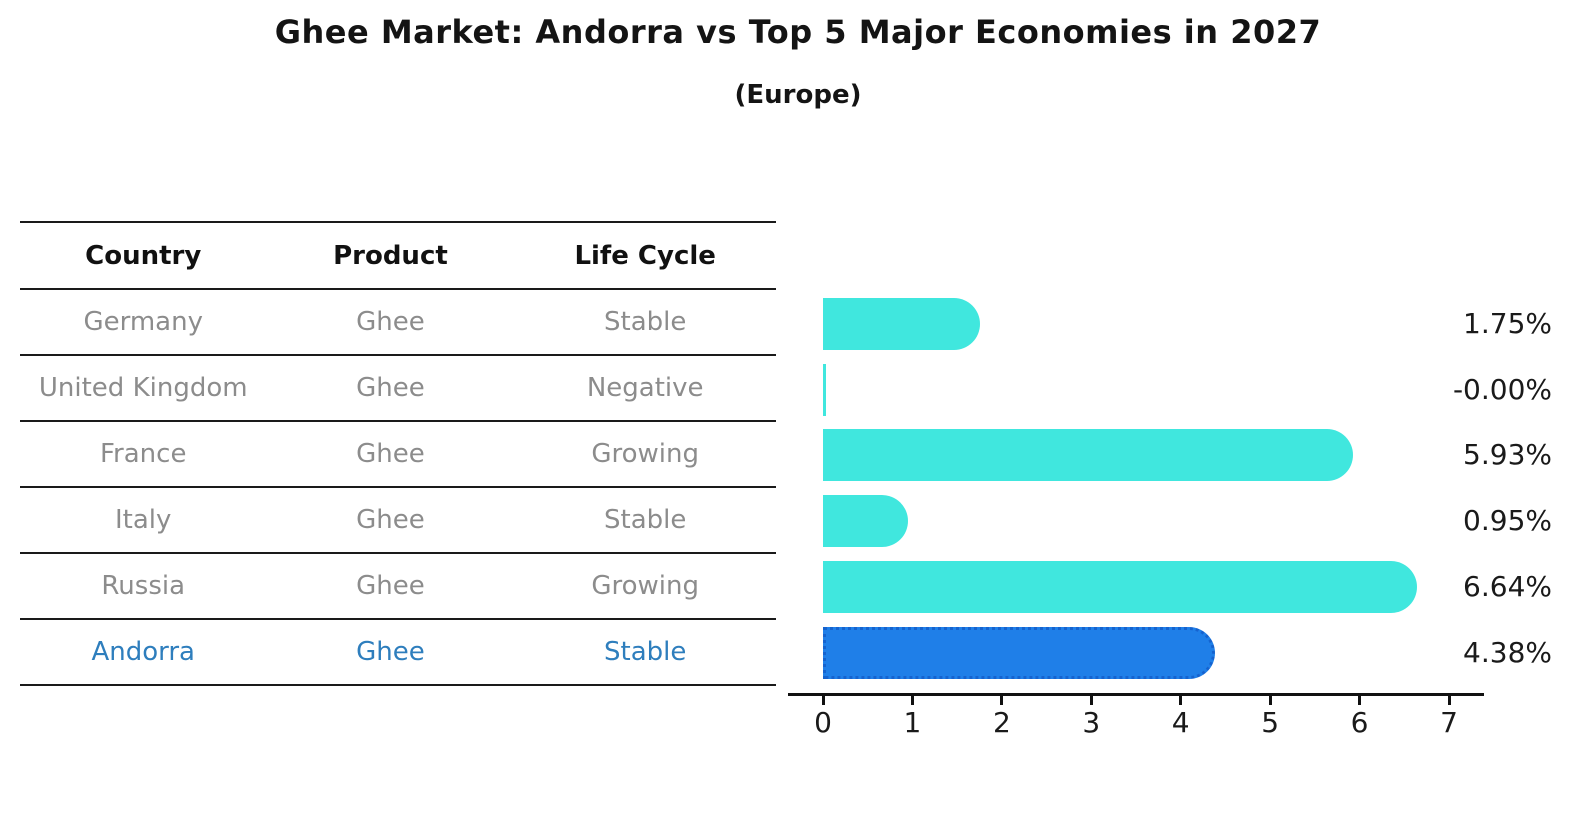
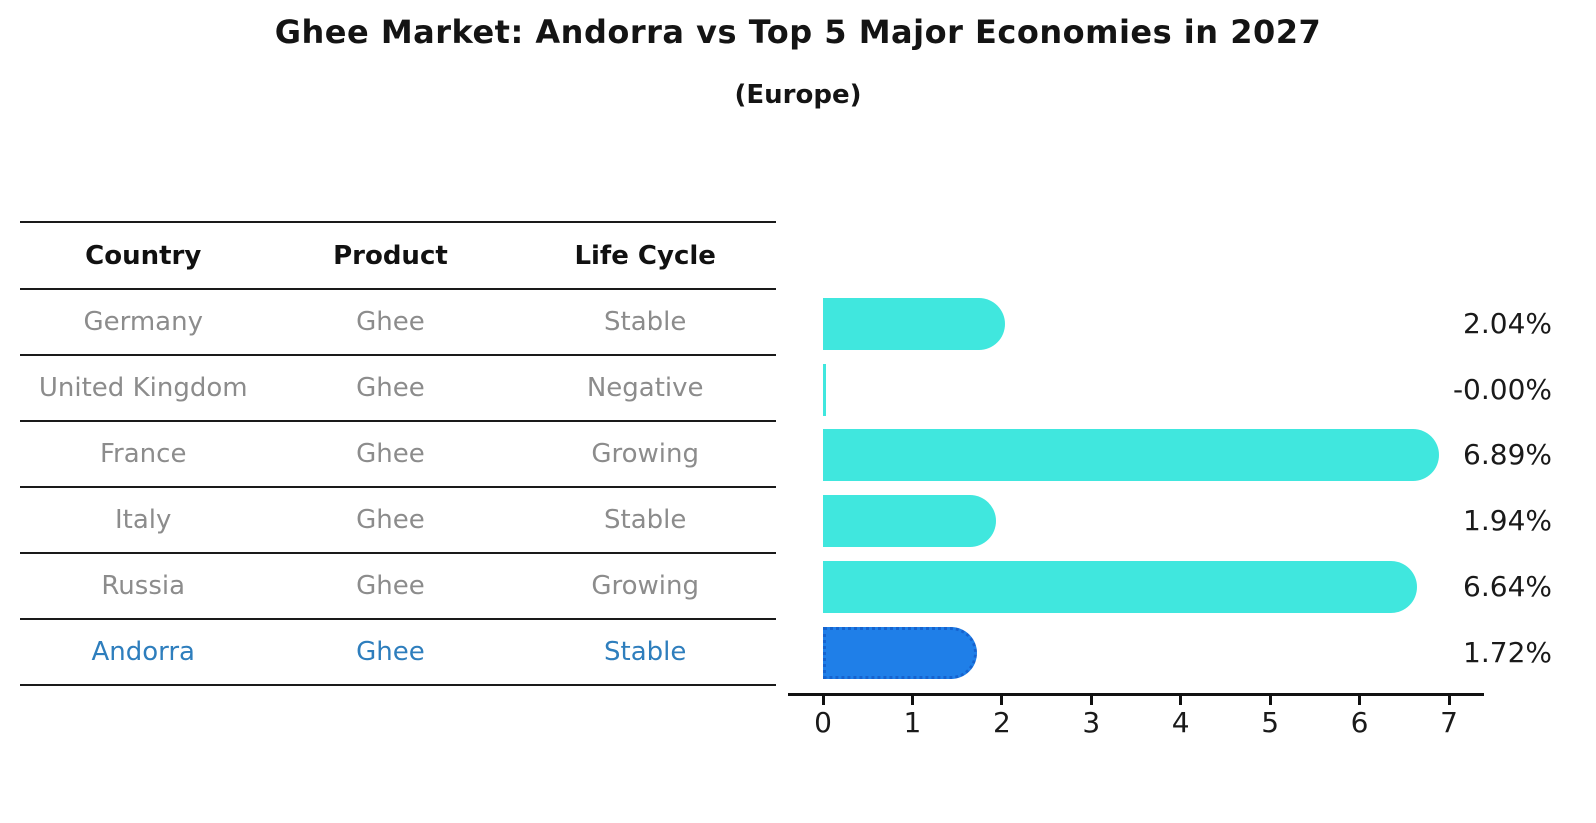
Germany: 1.75% -> 2.04%
France: 5.93% -> 6.89%
Italy: 0.95% -> 1.94%
Andorra: 4.38% -> 1.72%
